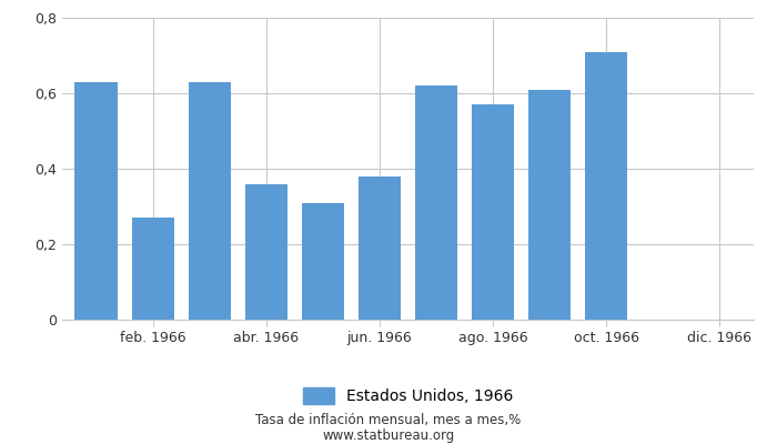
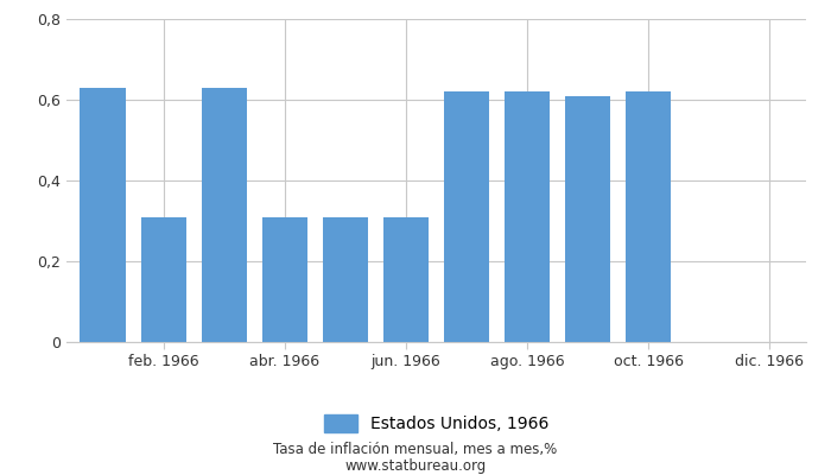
feb. 1966: 0,27 -> 0,31
abr. 1966: 0,36 -> 0,31
jun. 1966: 0,38 -> 0,31
ago. 1966: 0,57 -> 0,62
oct. 1966: 0,71 -> 0,62
